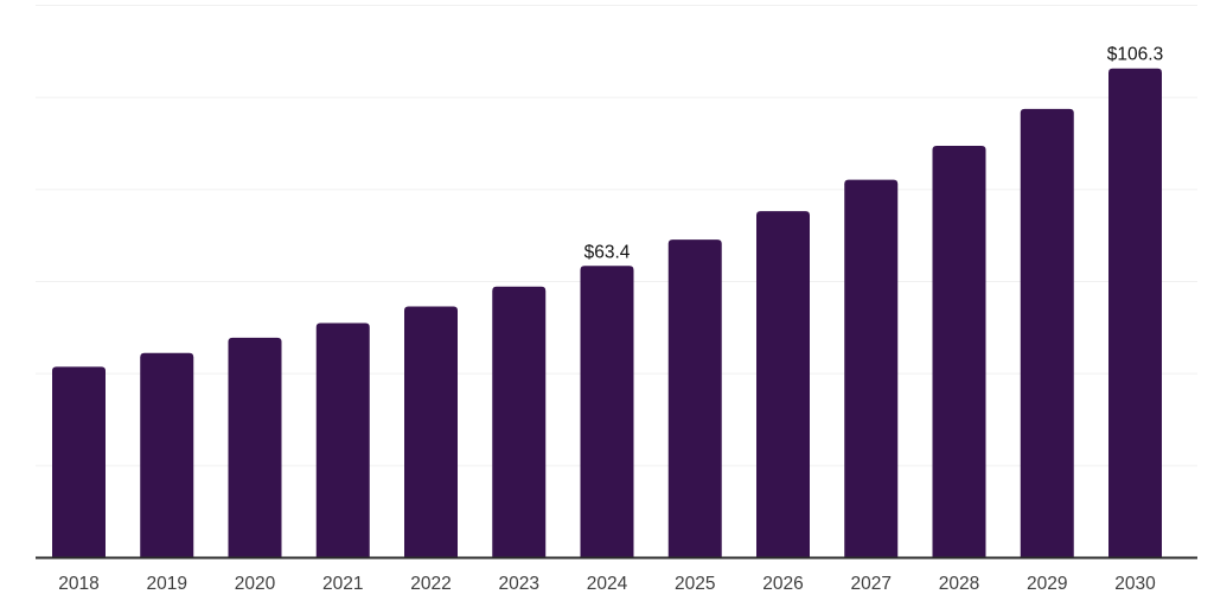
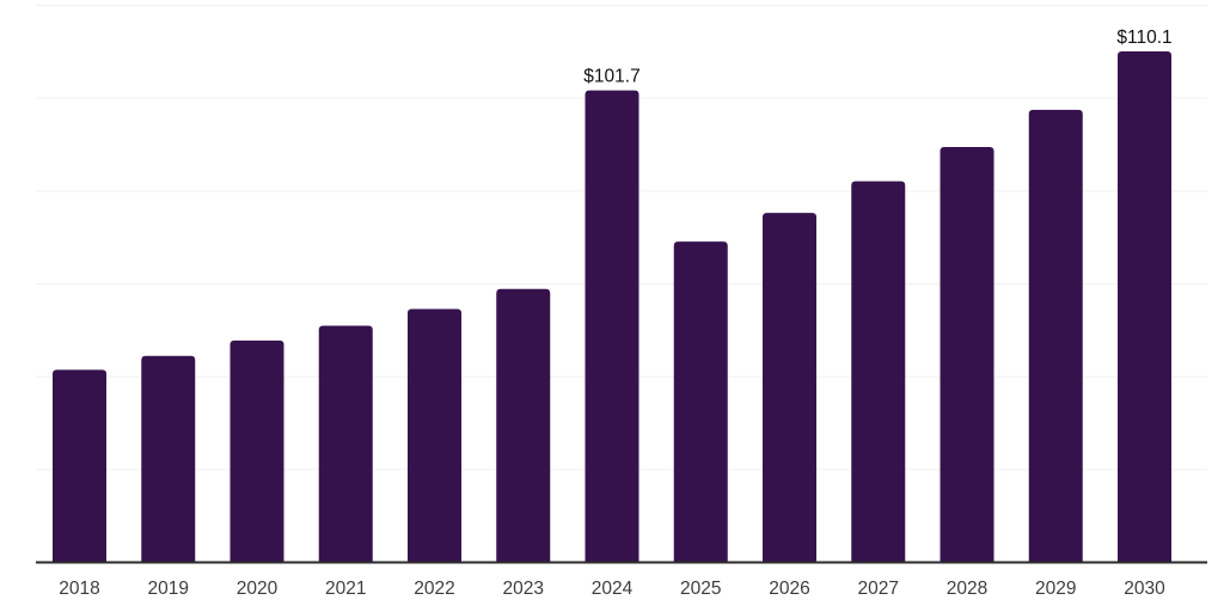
2024: $63.4 -> $101.7
2030: $106.3 -> $110.1
